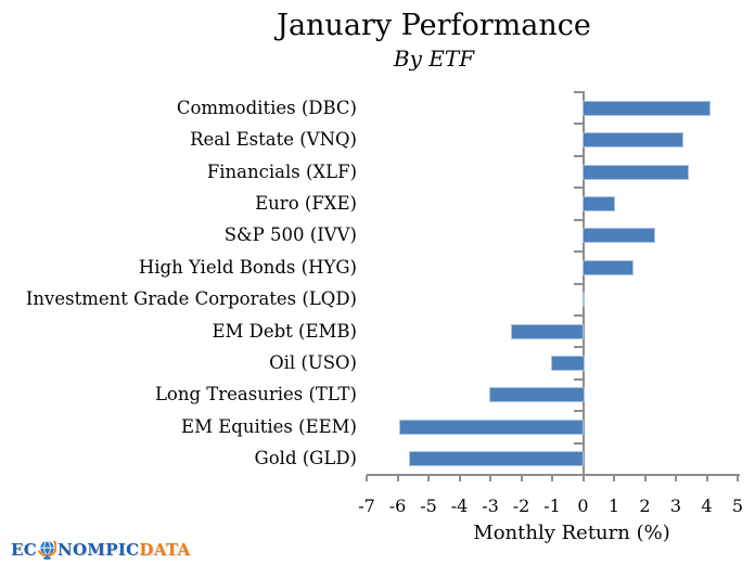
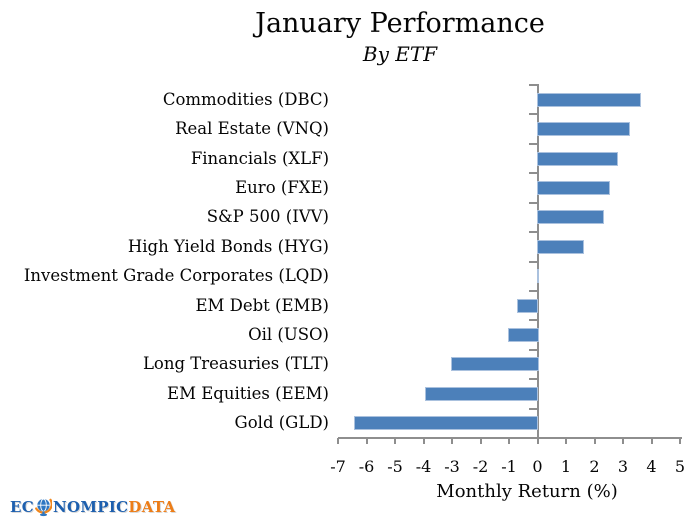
Commodities (DBC): 4.1 -> 3.6
Financials (XLF): 3.4 -> 2.8
Euro (FXE): 1.0 -> 2.5
EM Debt (EMB): -2.3 -> -0.7
EM Equities (EEM): -5.9 -> -3.9
Gold (GLD): -5.6 -> -6.4
